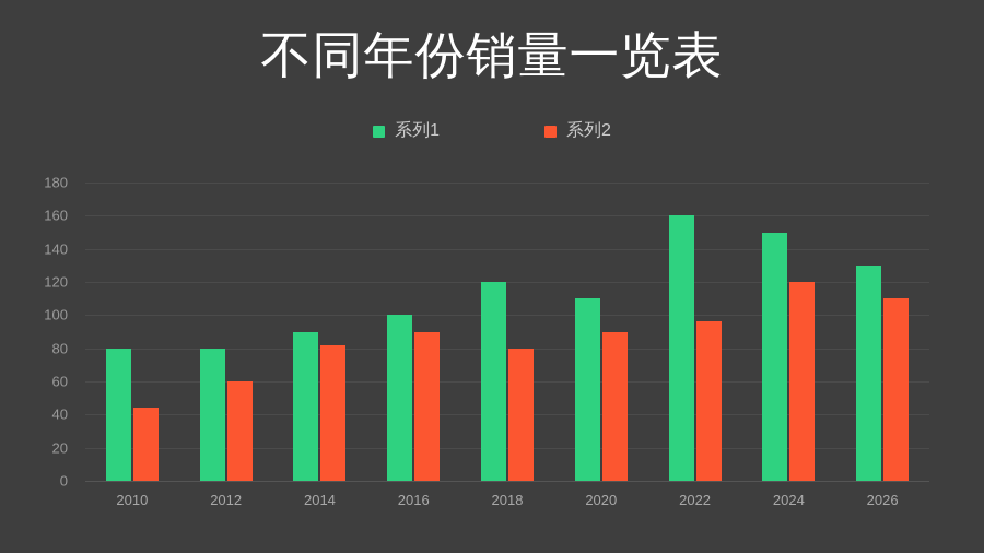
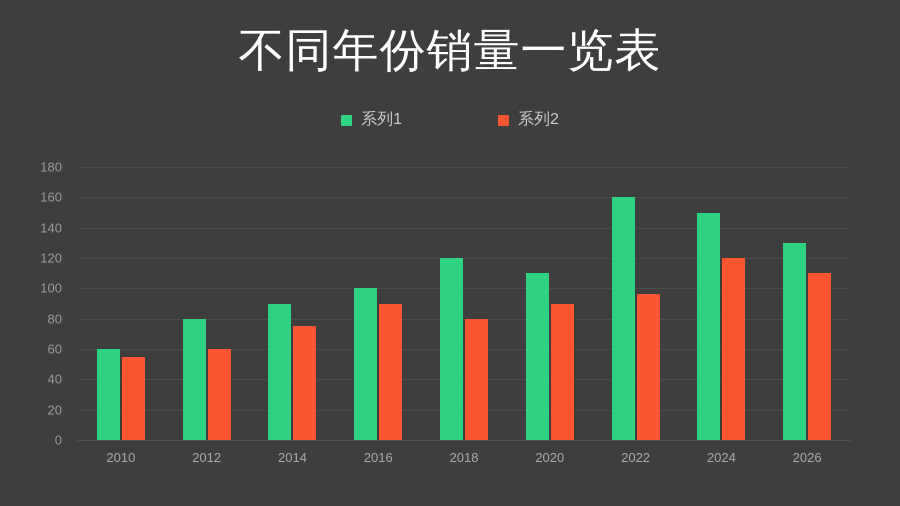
系列1/2010: 80 -> 60
系列2/2010: 44 -> 55
系列2/2014: 82 -> 75
